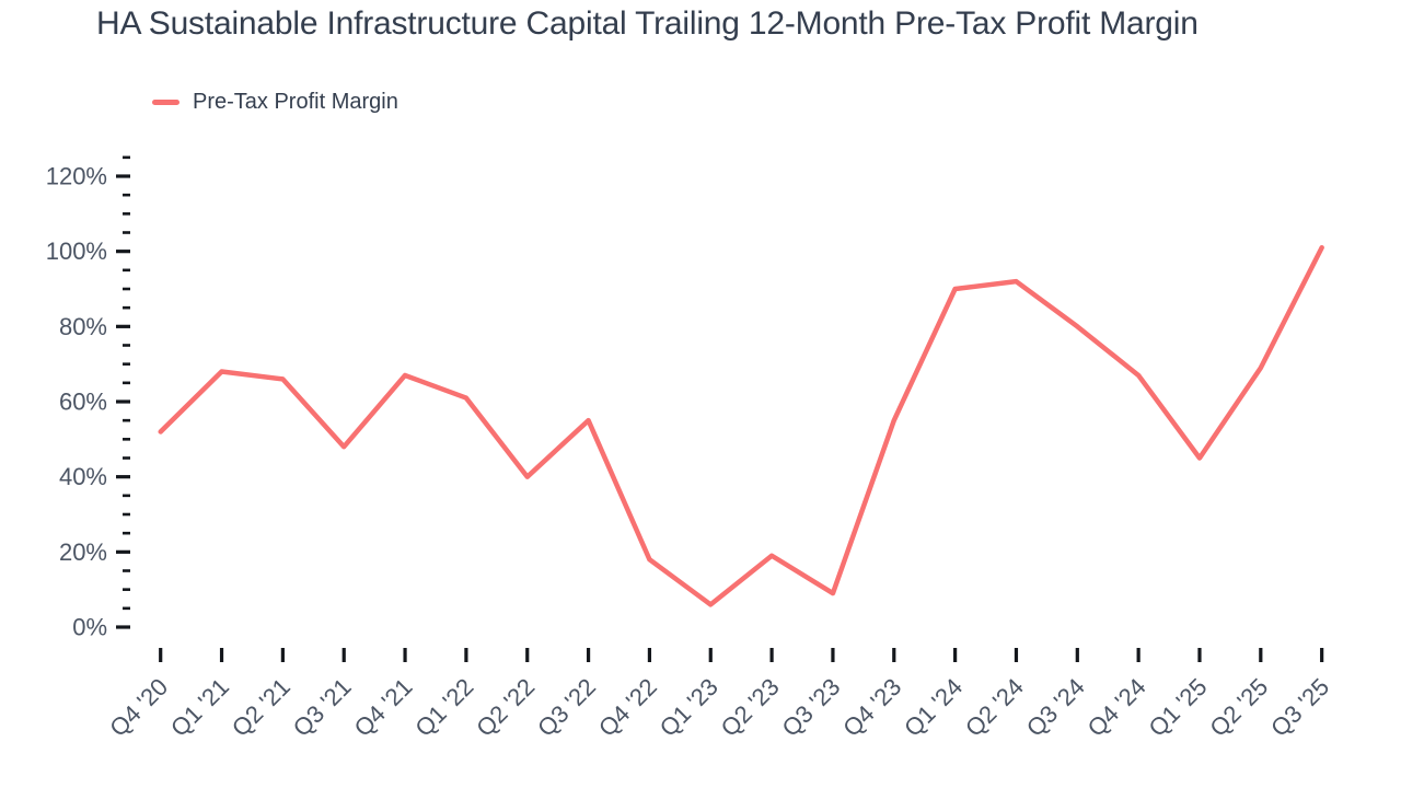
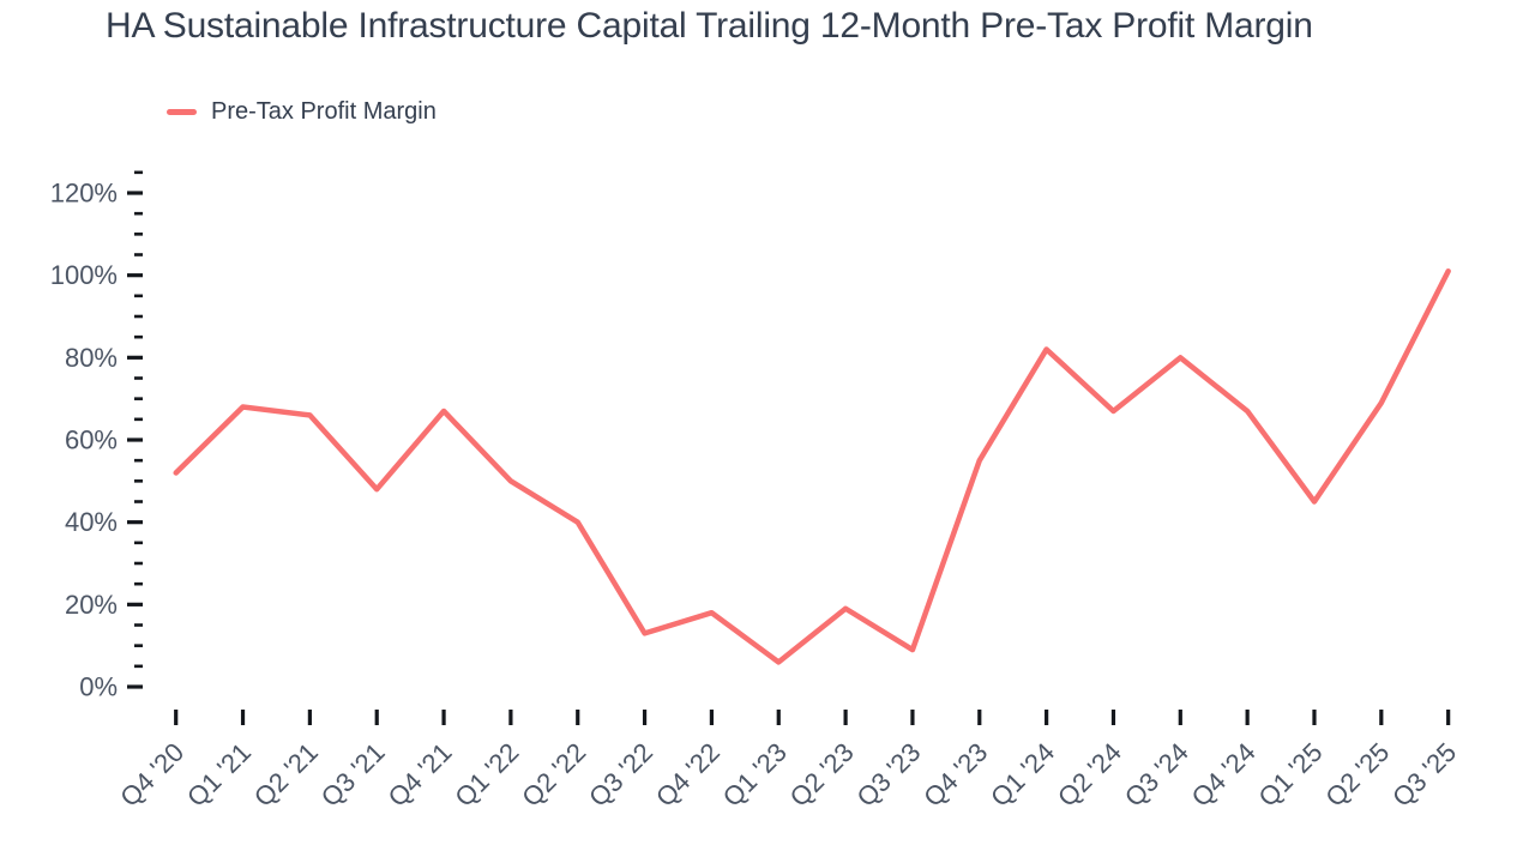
Q1 '22: 61% -> 50%
Q3 '22: 55% -> 13%
Q1 '24: 90% -> 82%
Q2 '24: 92% -> 67%
